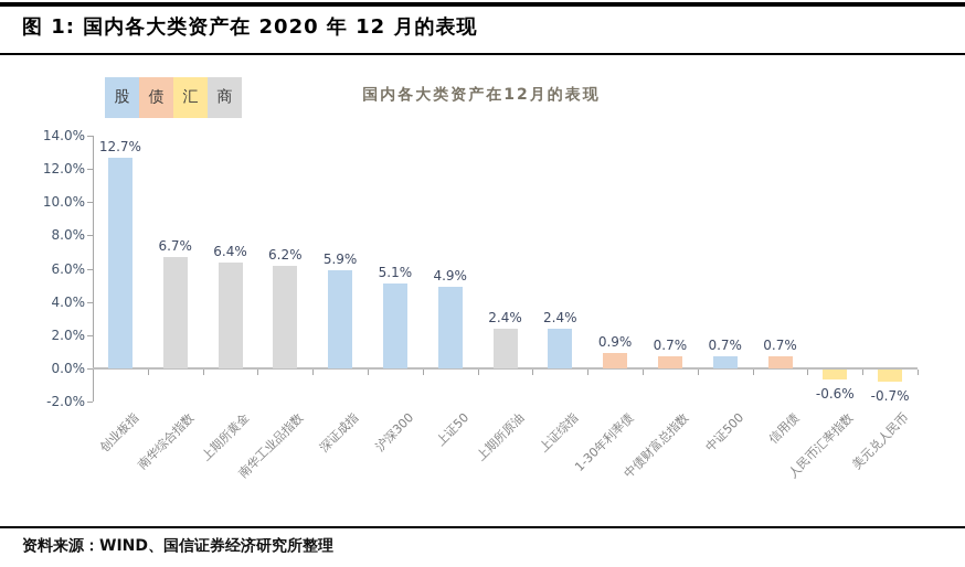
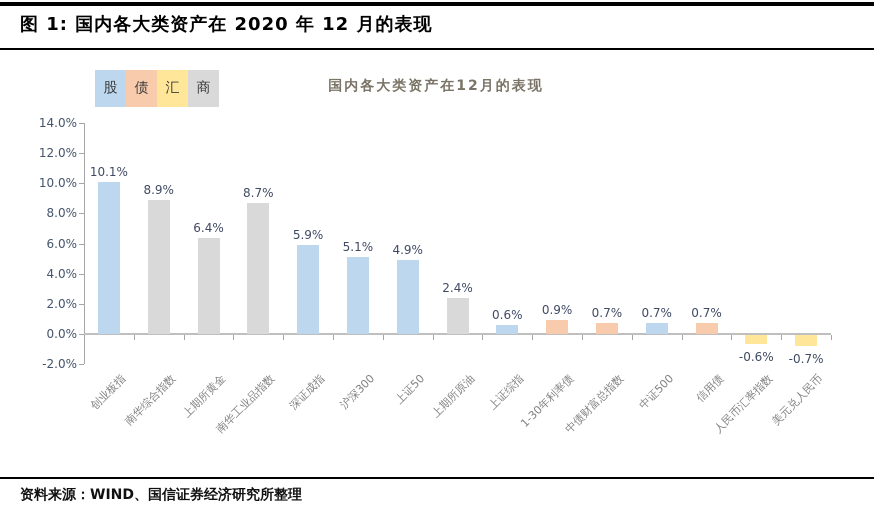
创业板指: 12.7% -> 10.1%
南华综合指数: 6.7% -> 8.9%
南华工业品指数: 6.2% -> 8.7%
上证综指: 2.4% -> 0.6%
